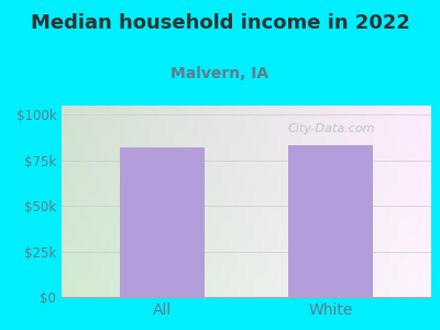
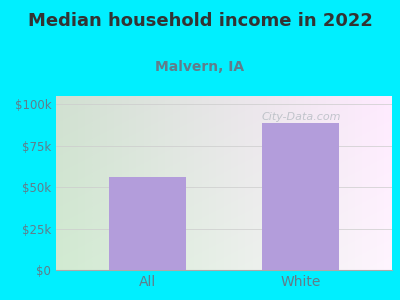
All: $82k -> $56k
White: $83k -> $89k
